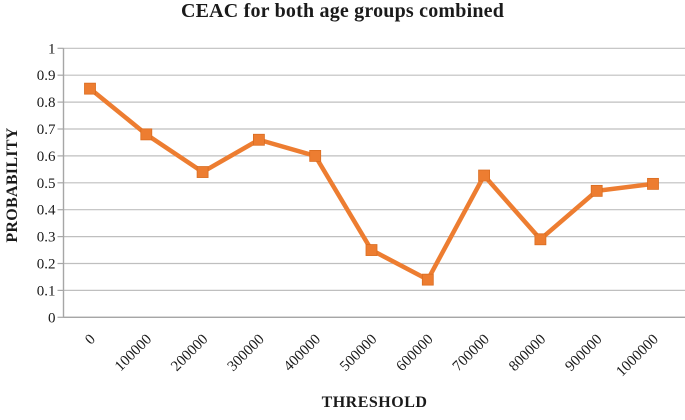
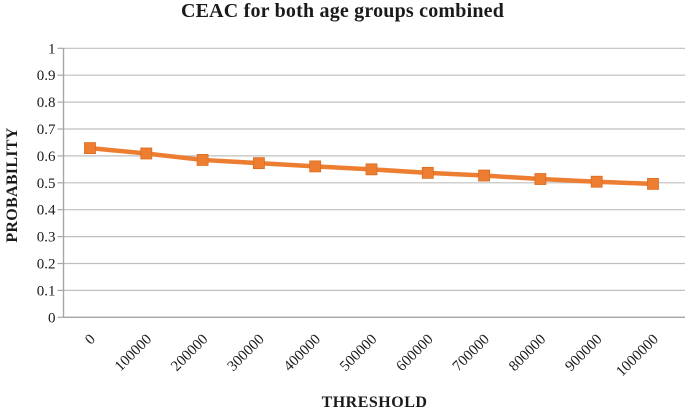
0: 0.85 -> 0.63
100000: 0.68 -> 0.61
200000: 0.54 -> 0.58
300000: 0.66 -> 0.57
400000: 0.60 -> 0.56
500000: 0.25 -> 0.55
600000: 0.14 -> 0.54
800000: 0.29 -> 0.51
900000: 0.47 -> 0.50
